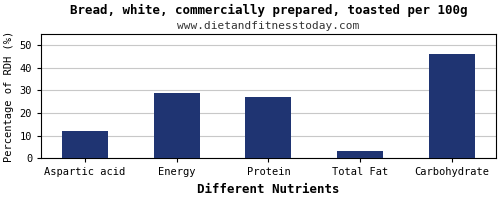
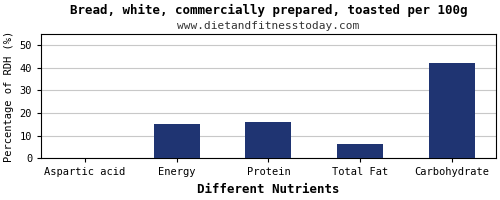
Aspartic acid: 12.0 -> 0.3
Energy: 29.0 -> 15.2
Protein: 27.0 -> 16.1
Total Fat: 3.0 -> 6.4
Carbohydrate: 46.0 -> 42.0
